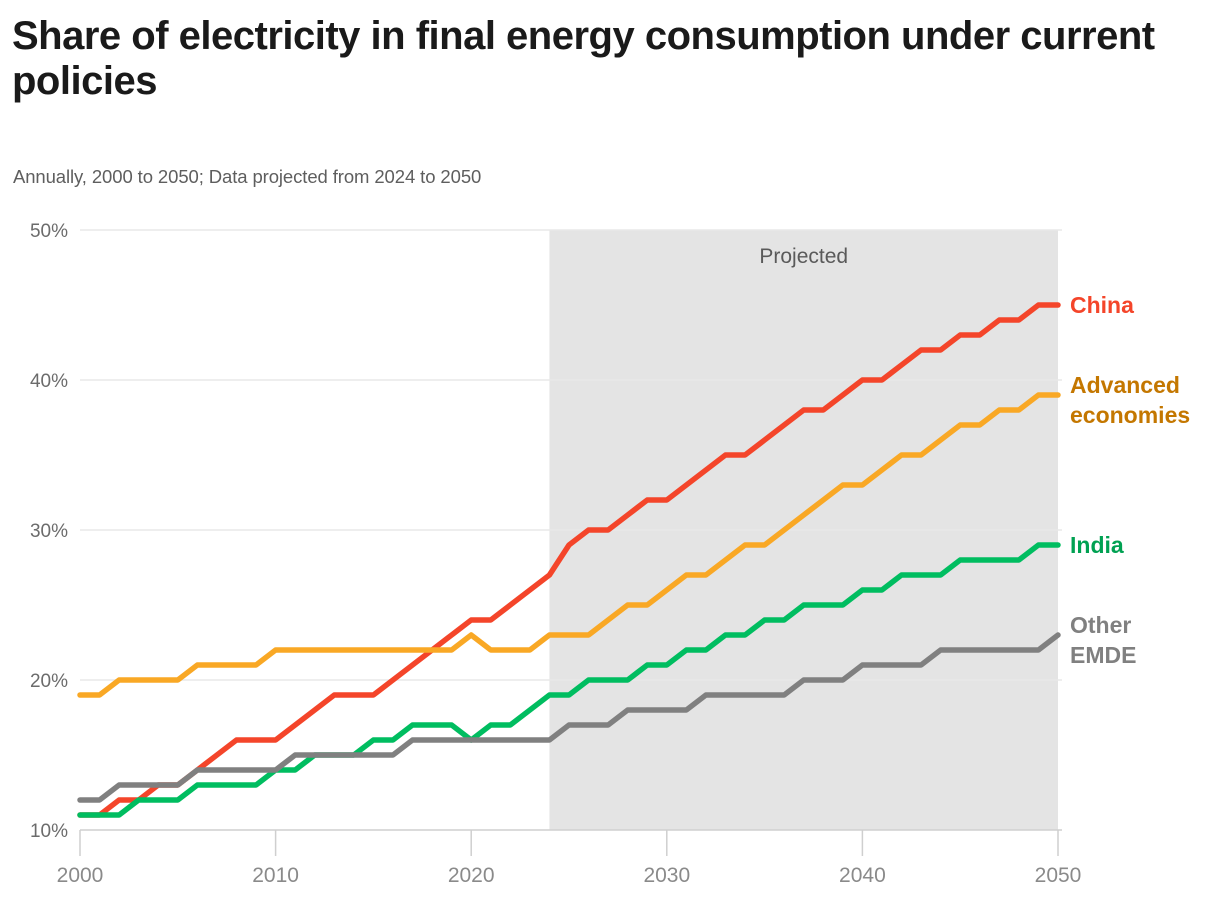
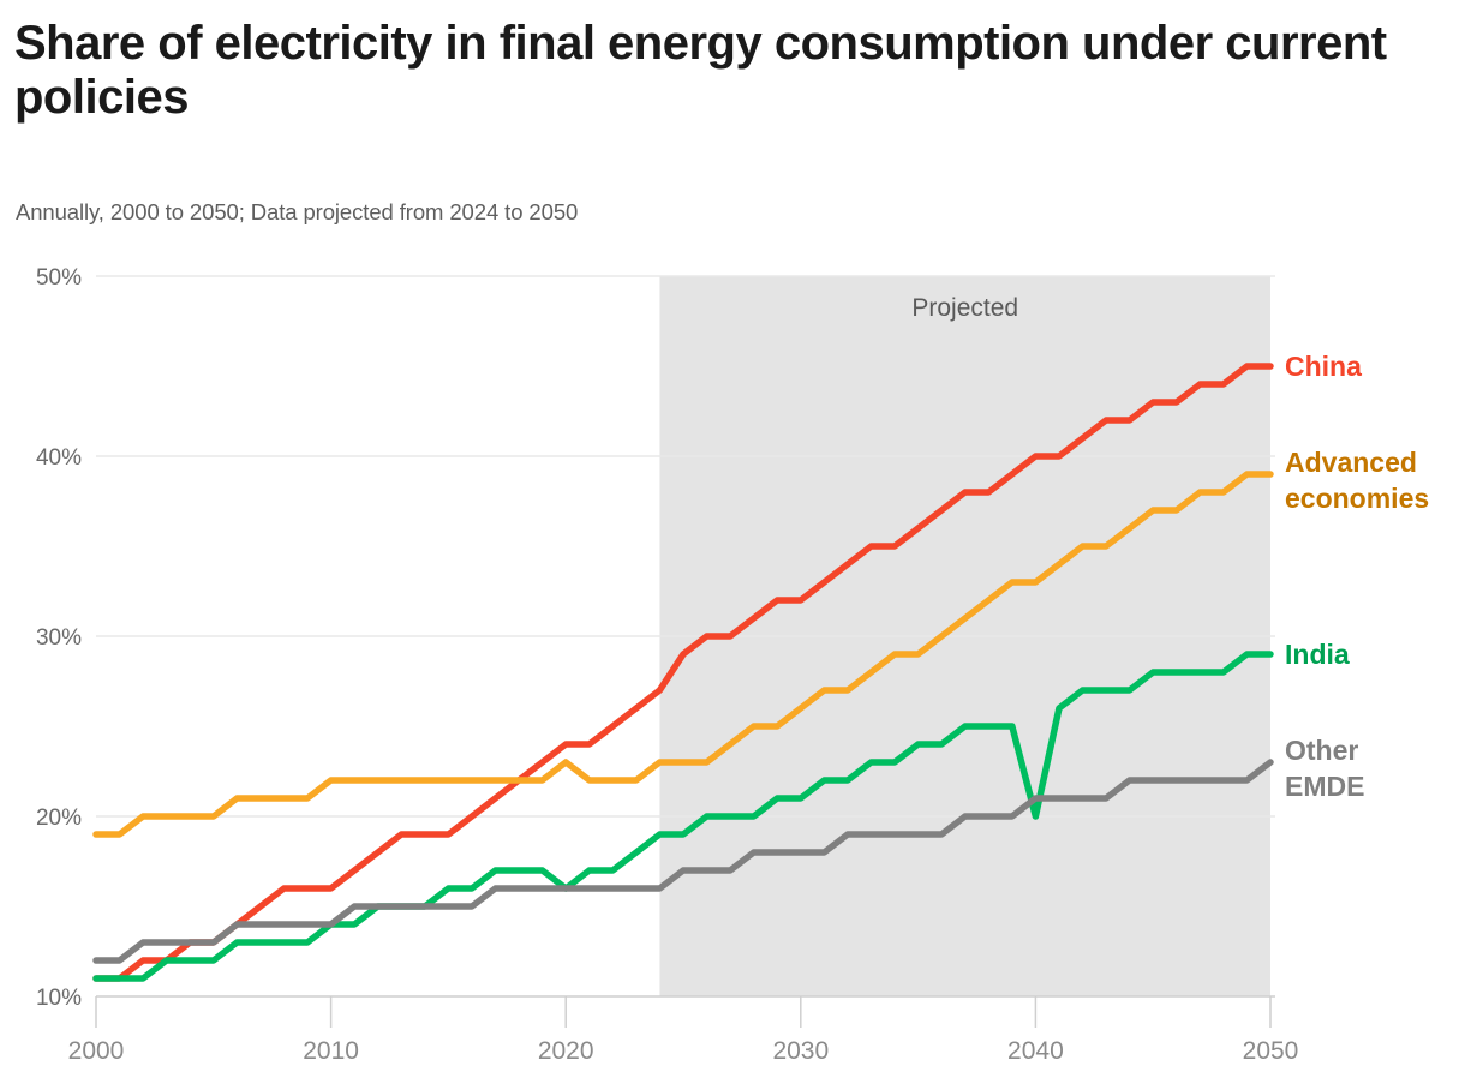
India/2040: 26% -> 20%
